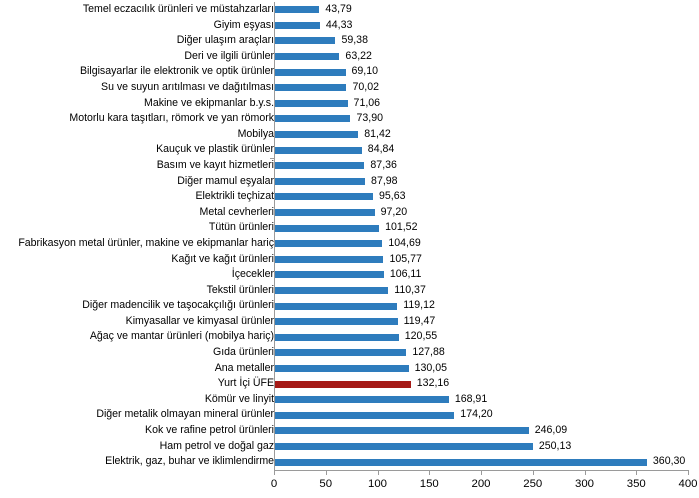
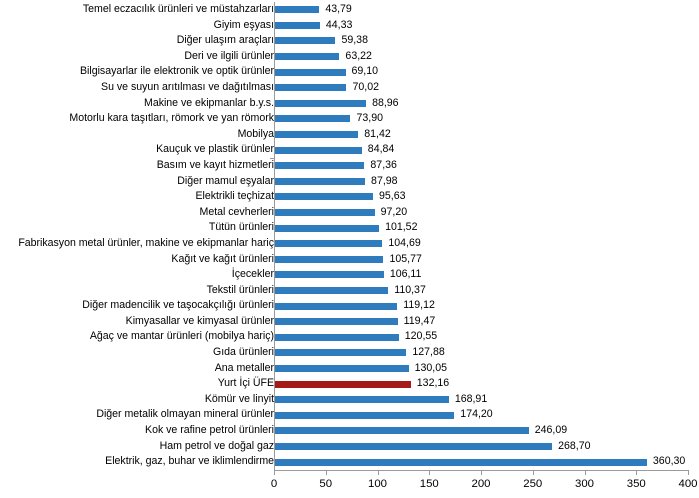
Makine ve ekipmanlar b.y.s.: 71,06 -> 88,96
Ham petrol ve doğal gaz: 250,13 -> 268,70
